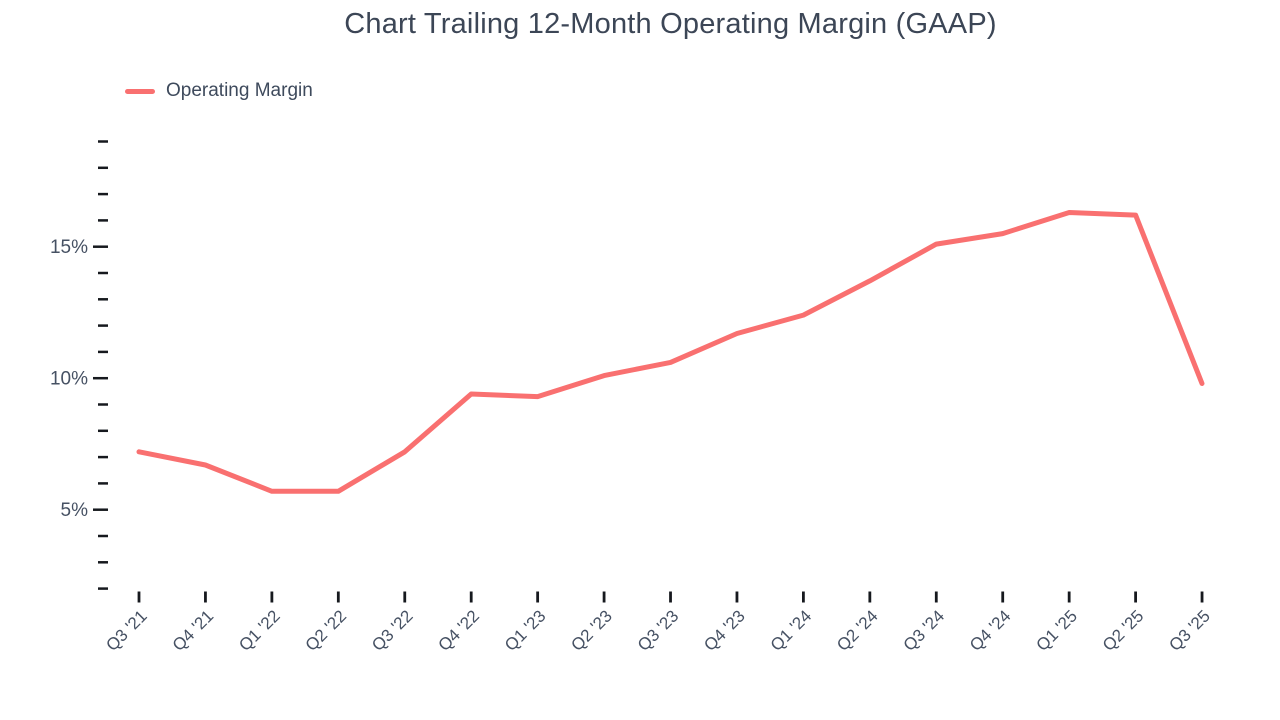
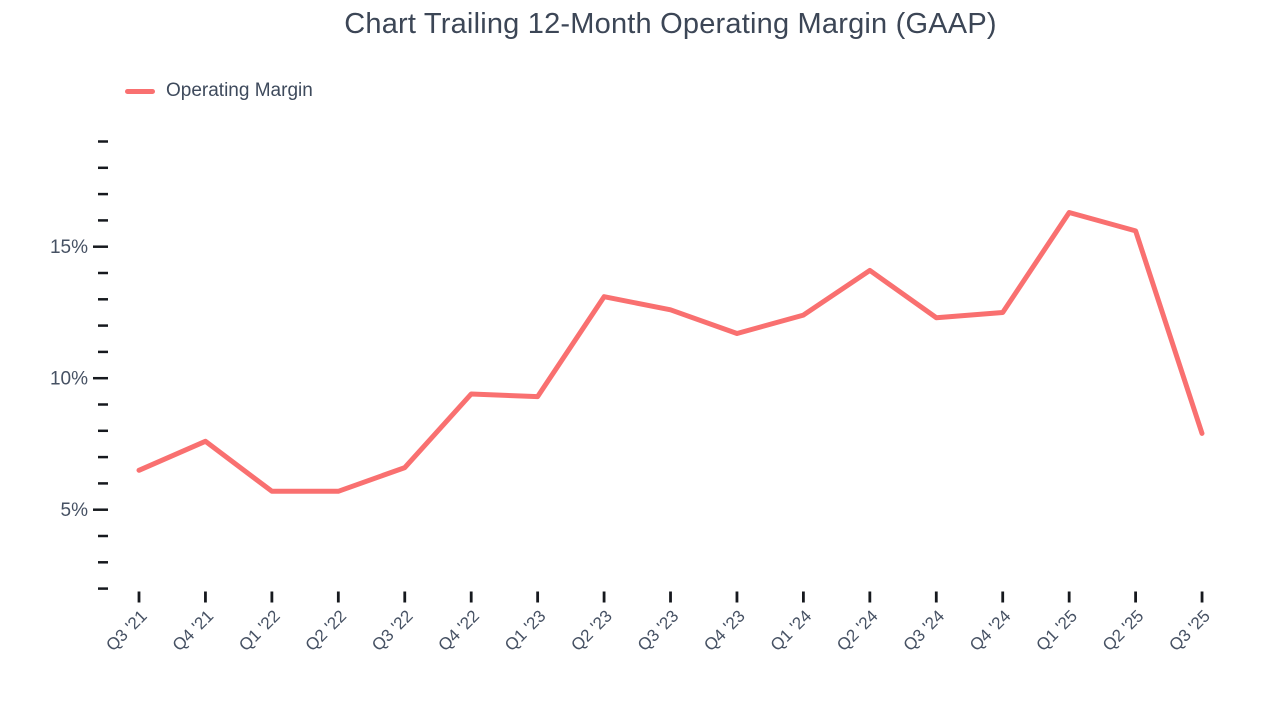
Q3 '21: 7.2% -> 6.5%
Q4 '21: 6.7% -> 7.6%
Q3 '22: 7.2% -> 6.6%
Q2 '23: 10.1% -> 13.1%
Q3 '23: 10.6% -> 12.6%
Q2 '24: 13.7% -> 14.1%
Q3 '24: 15.1% -> 12.3%
Q4 '24: 15.5% -> 12.5%
Q2 '25: 16.2% -> 15.6%
Q3 '25: 9.8% -> 7.9%
